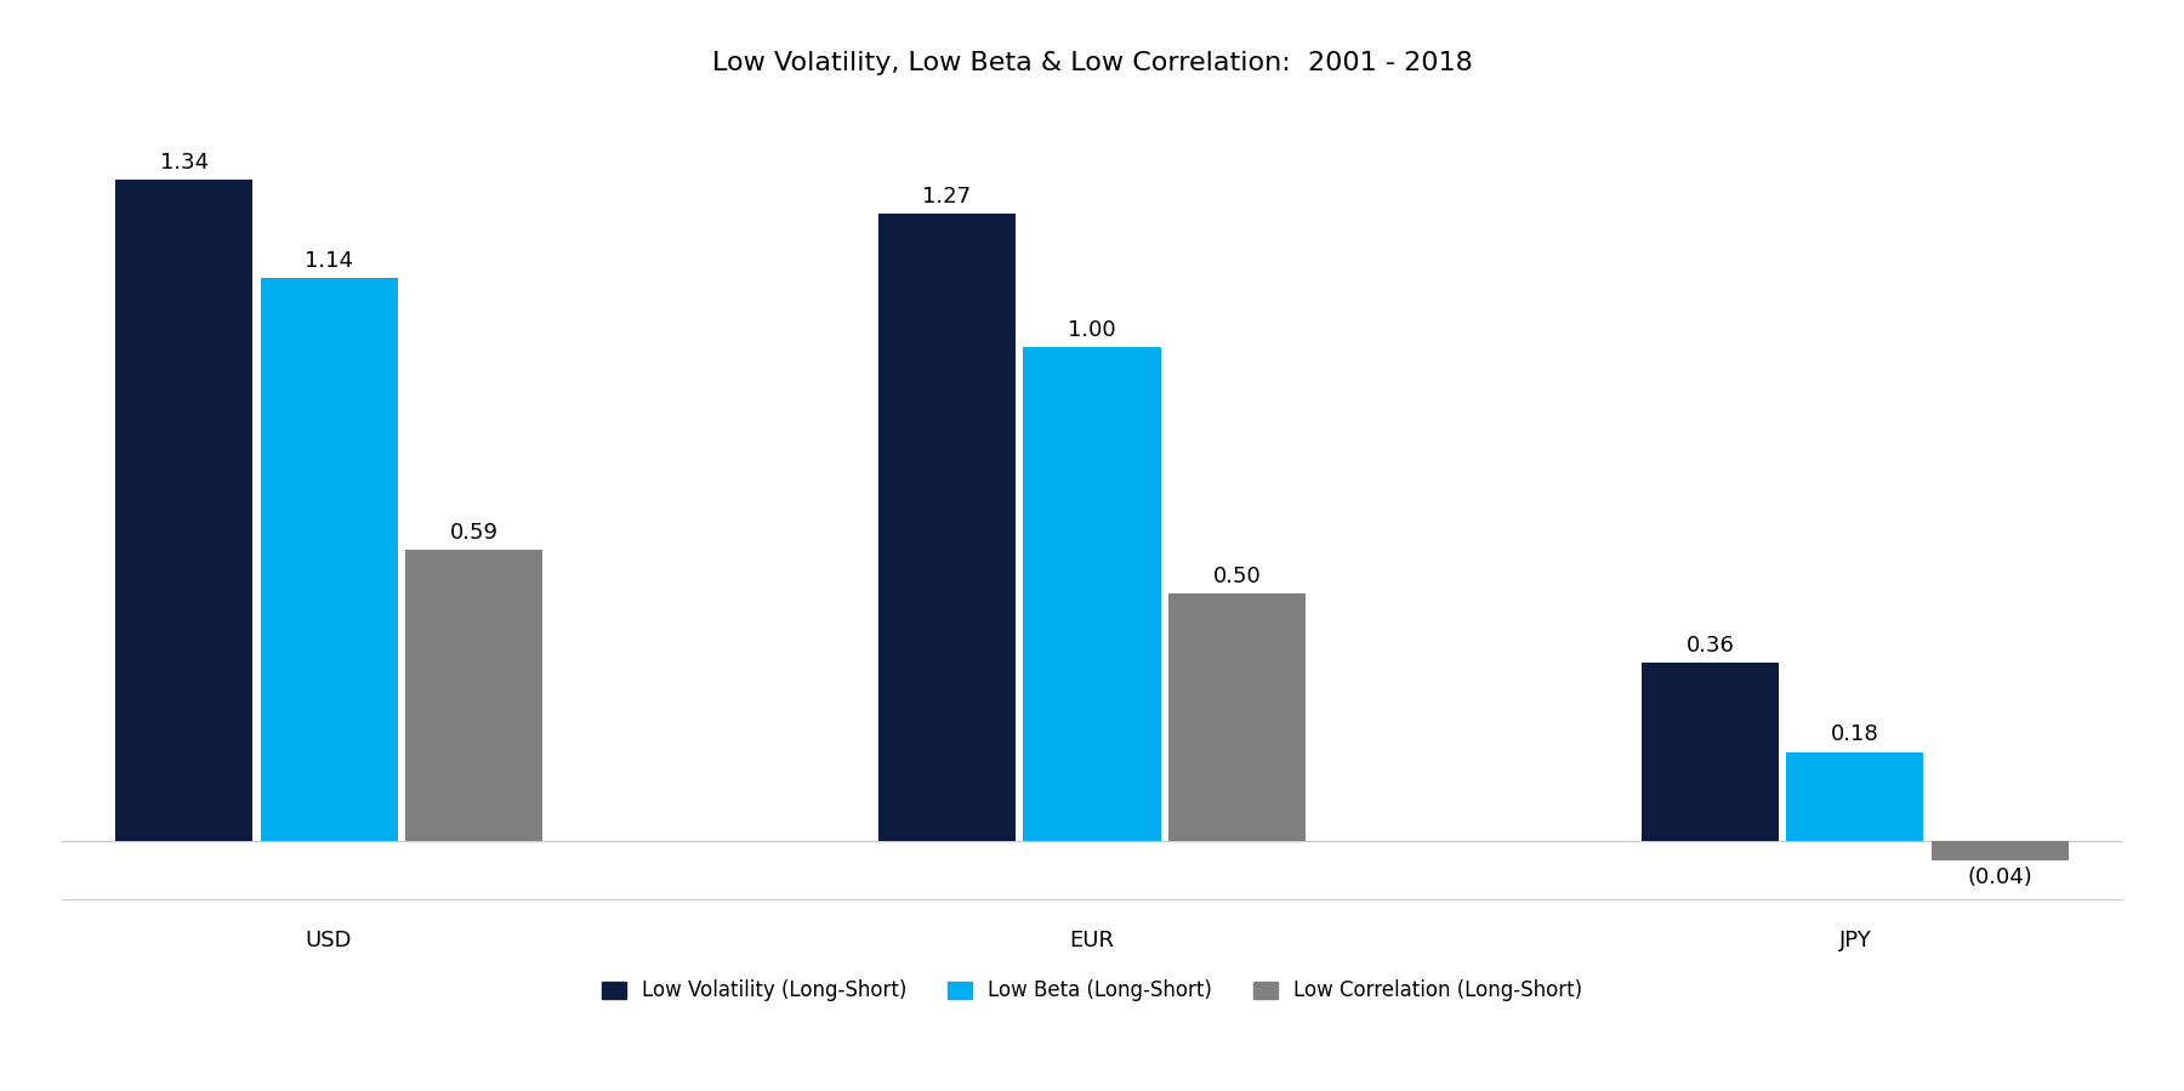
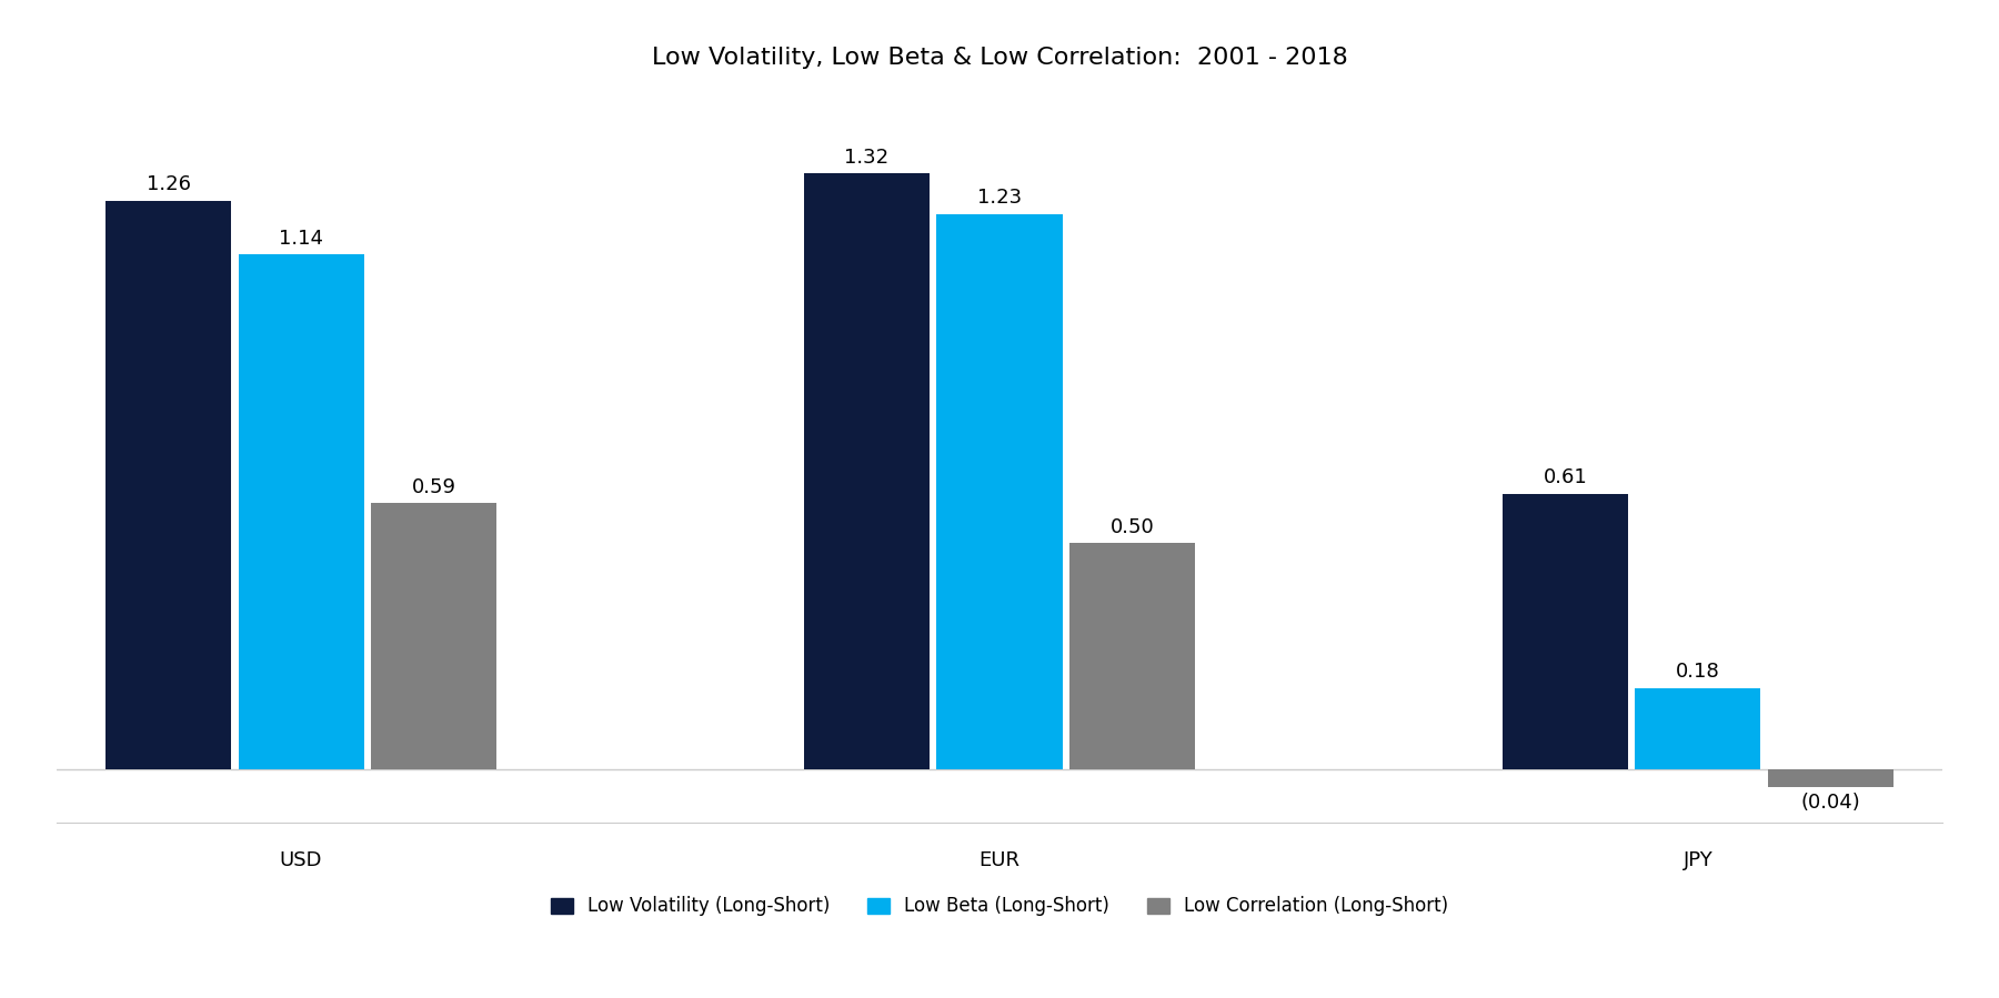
Low Volatility (Long-Short)/USD: 1.34 -> 1.26
Low Volatility (Long-Short)/EUR: 1.27 -> 1.32
Low Beta (Long-Short)/EUR: 1.00 -> 1.23
Low Volatility (Long-Short)/JPY: 0.36 -> 0.61
